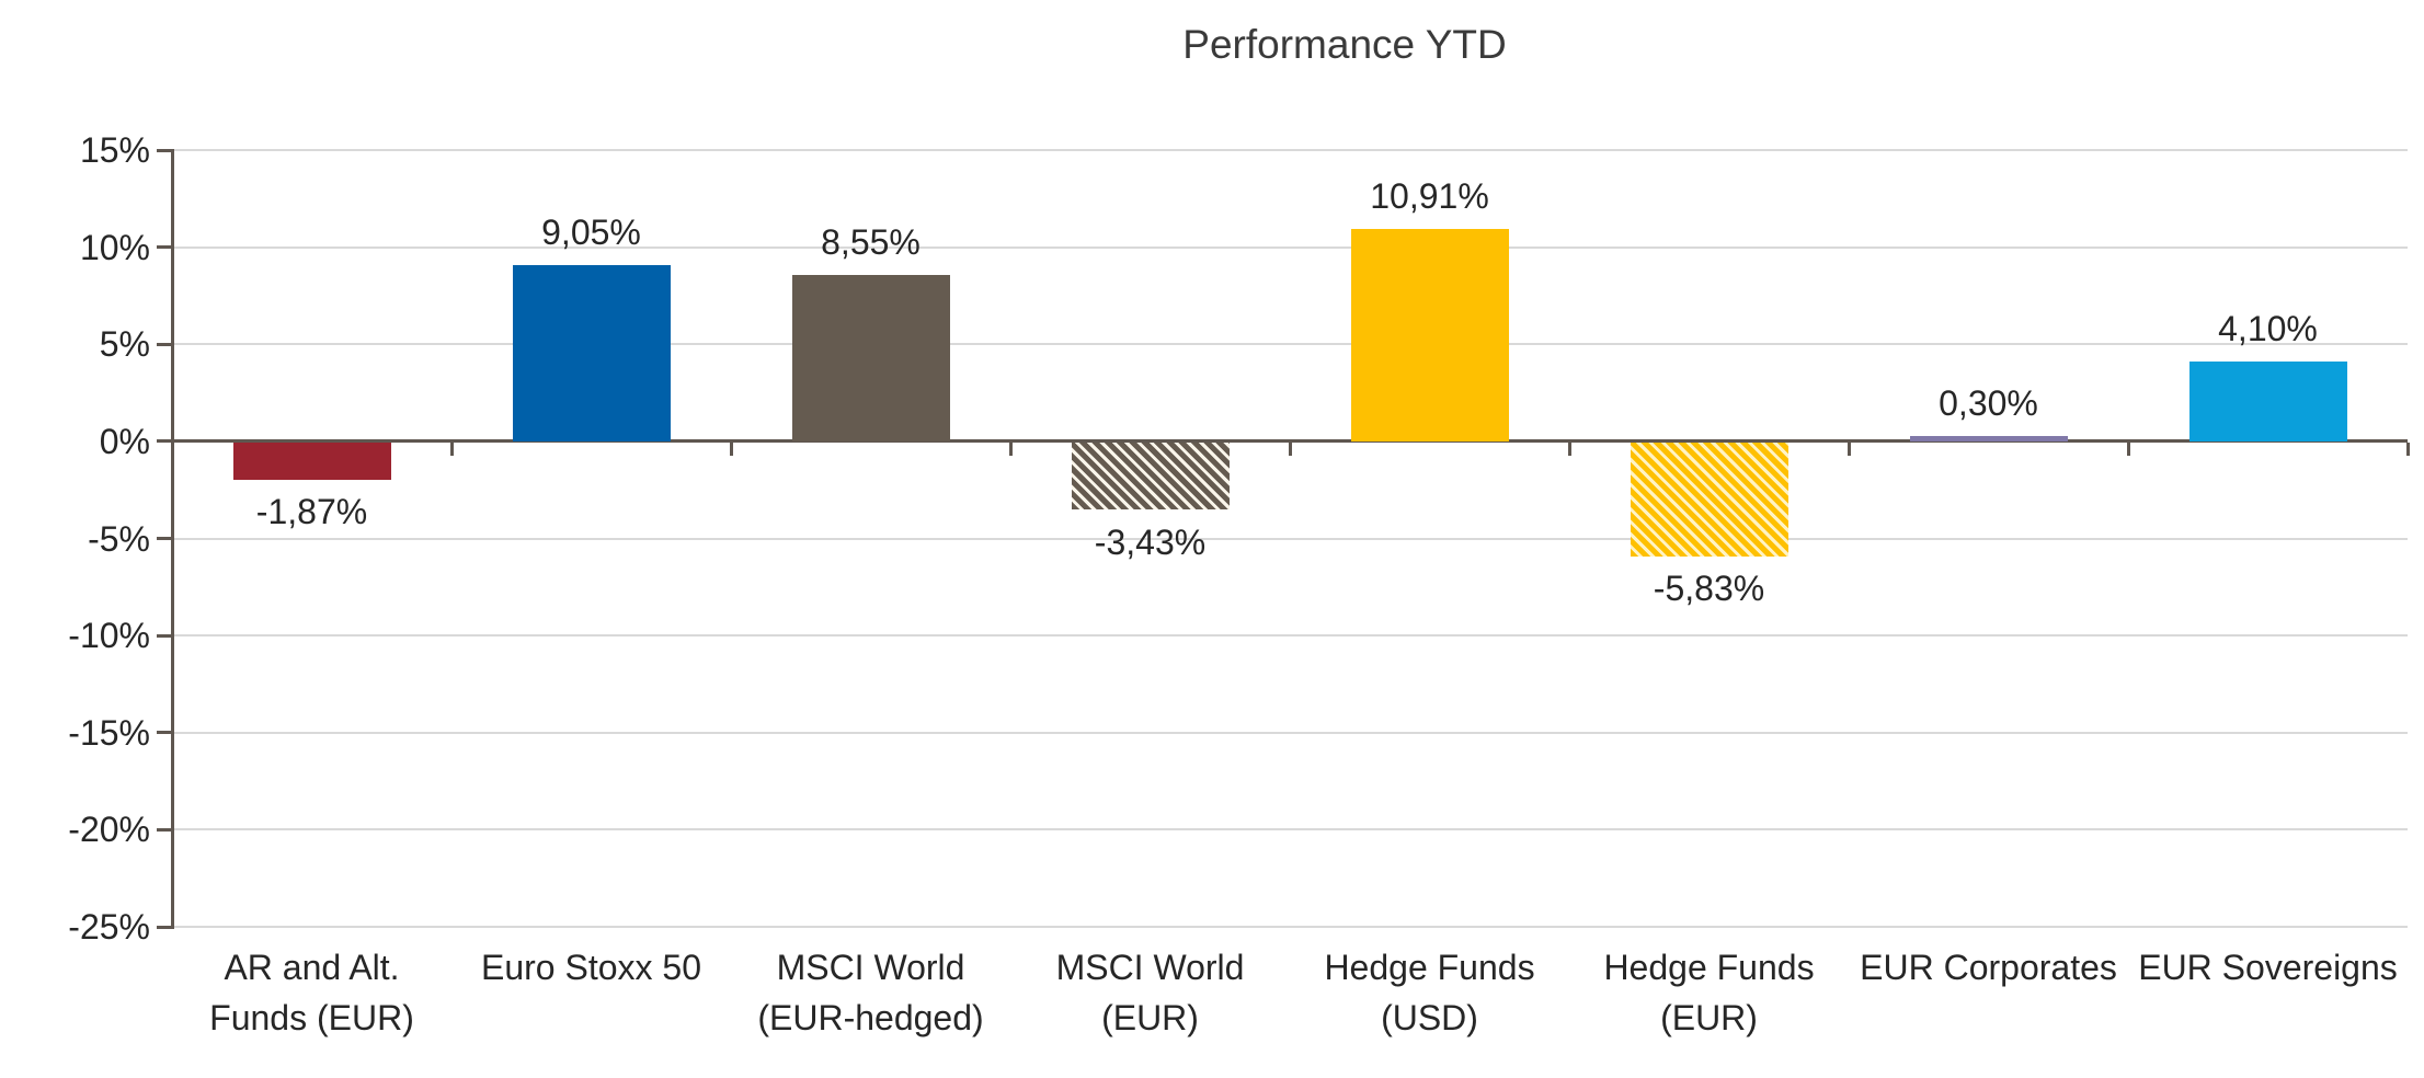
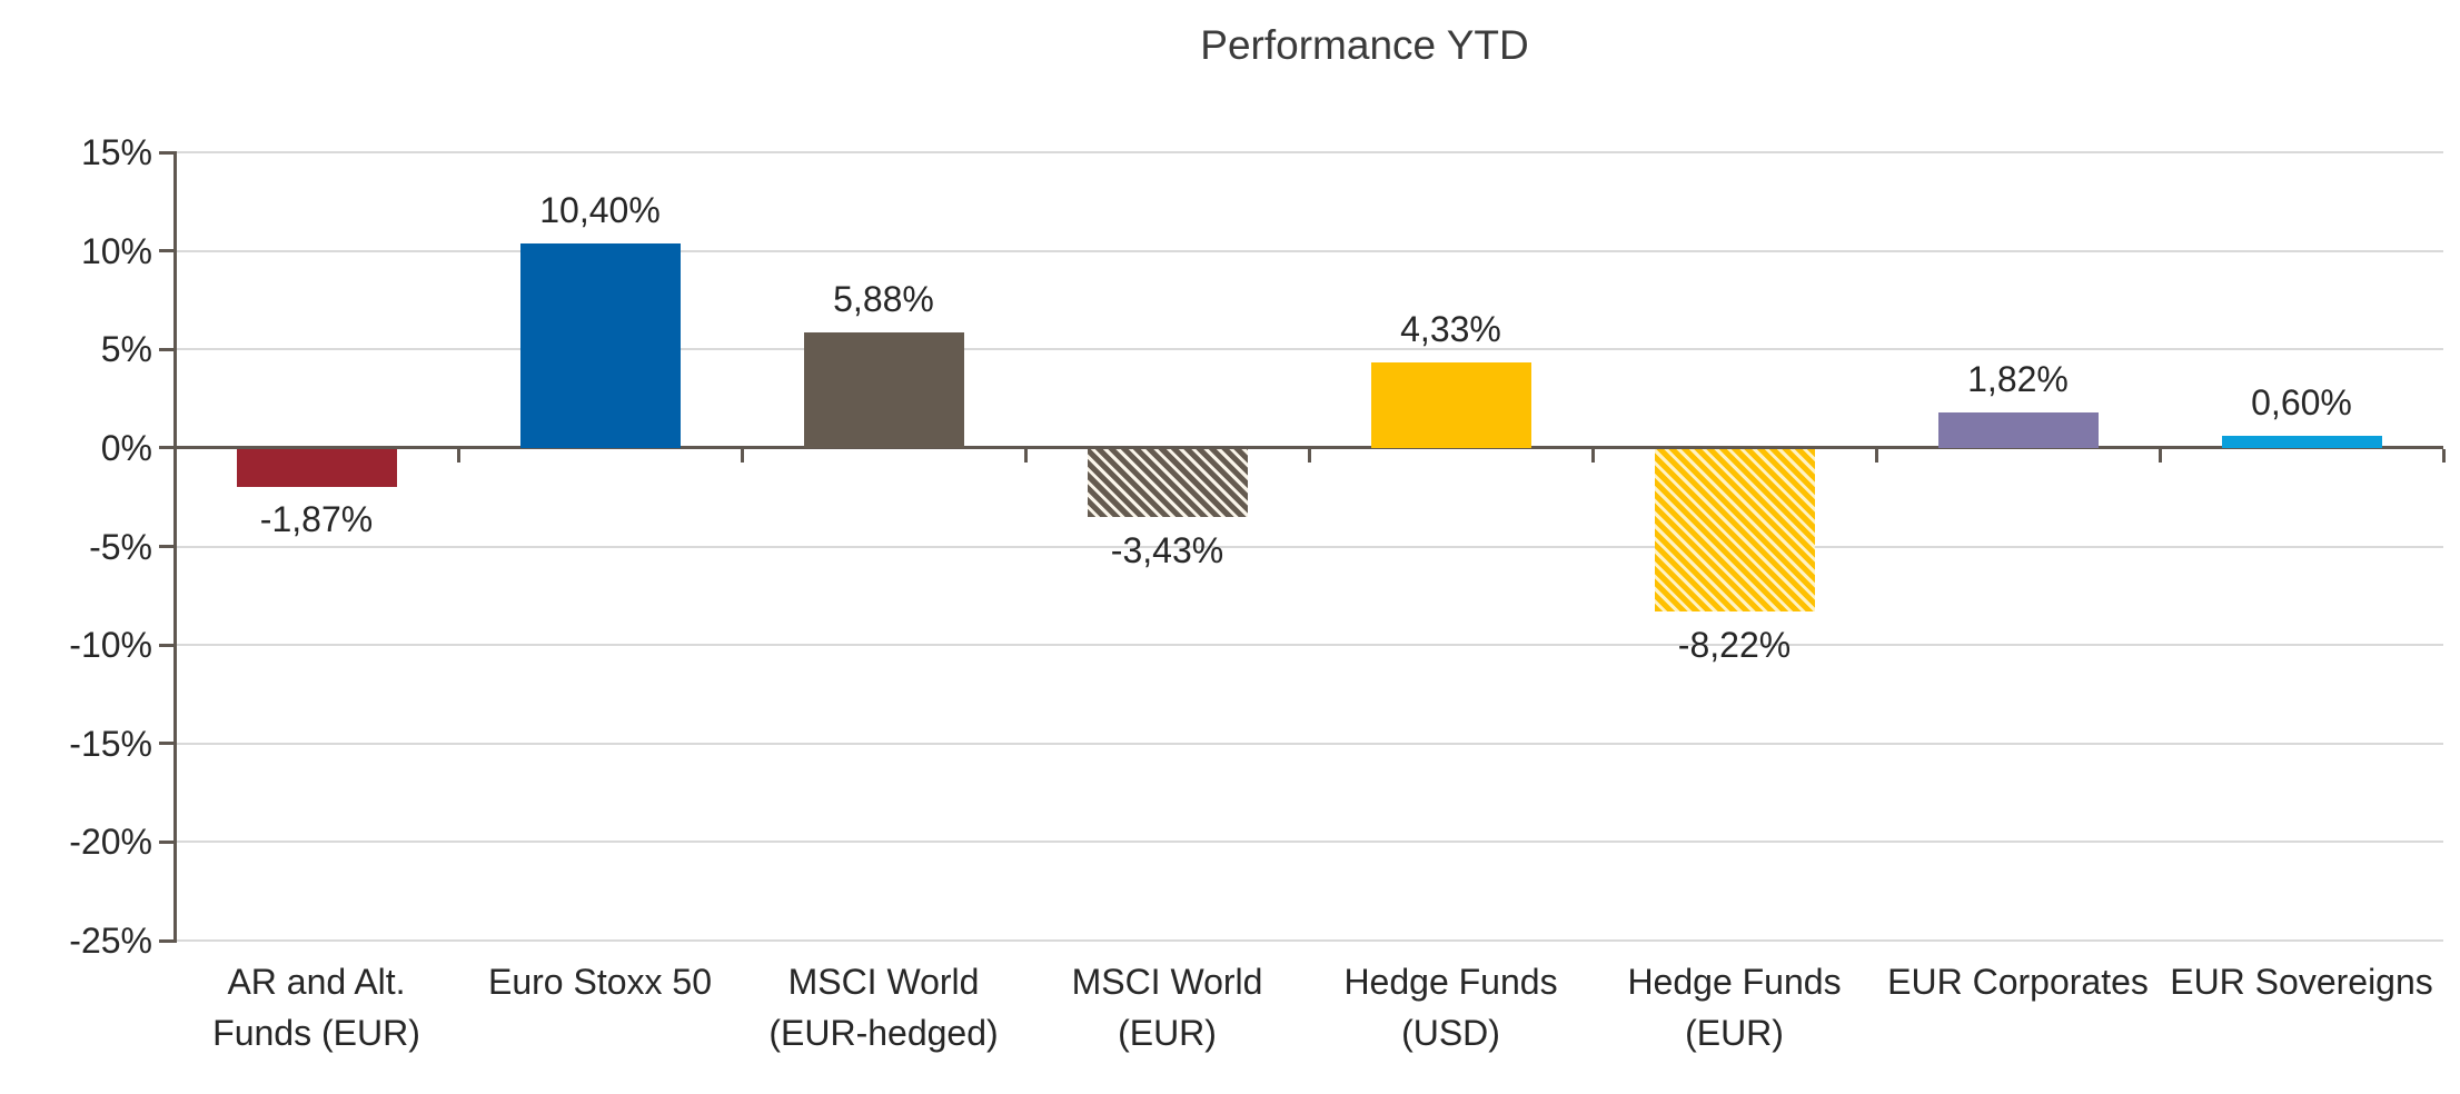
Euro Stoxx 50: 9,05% -> 10,40%
MSCI World (EUR-hedged): 8,55% -> 5,88%
Hedge Funds (USD): 10,91% -> 4,33%
Hedge Funds (EUR): -5,83% -> -8,22%
EUR Corporates: 0,30% -> 1,82%
EUR Sovereigns: 4,10% -> 0,60%
